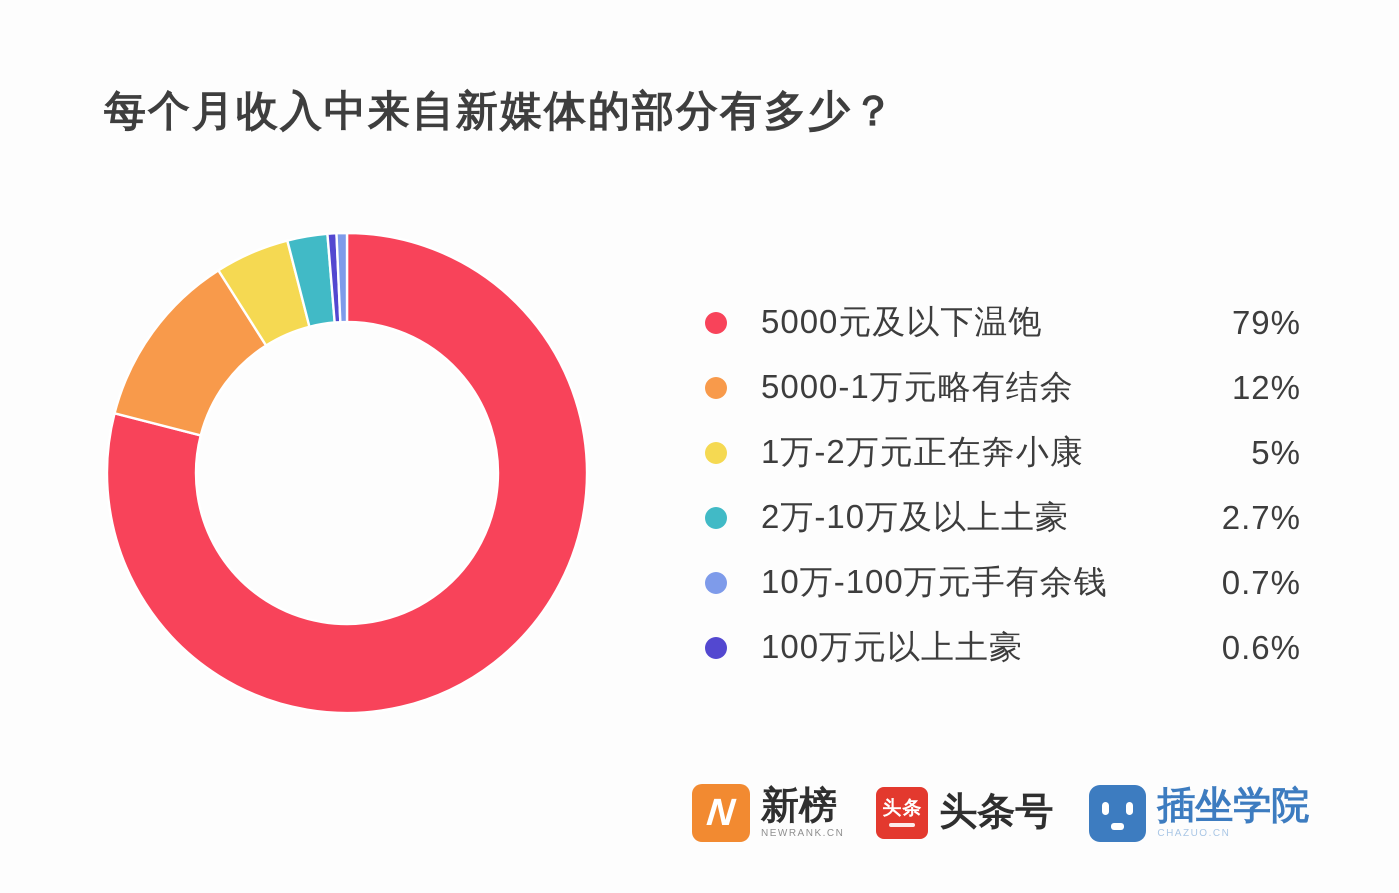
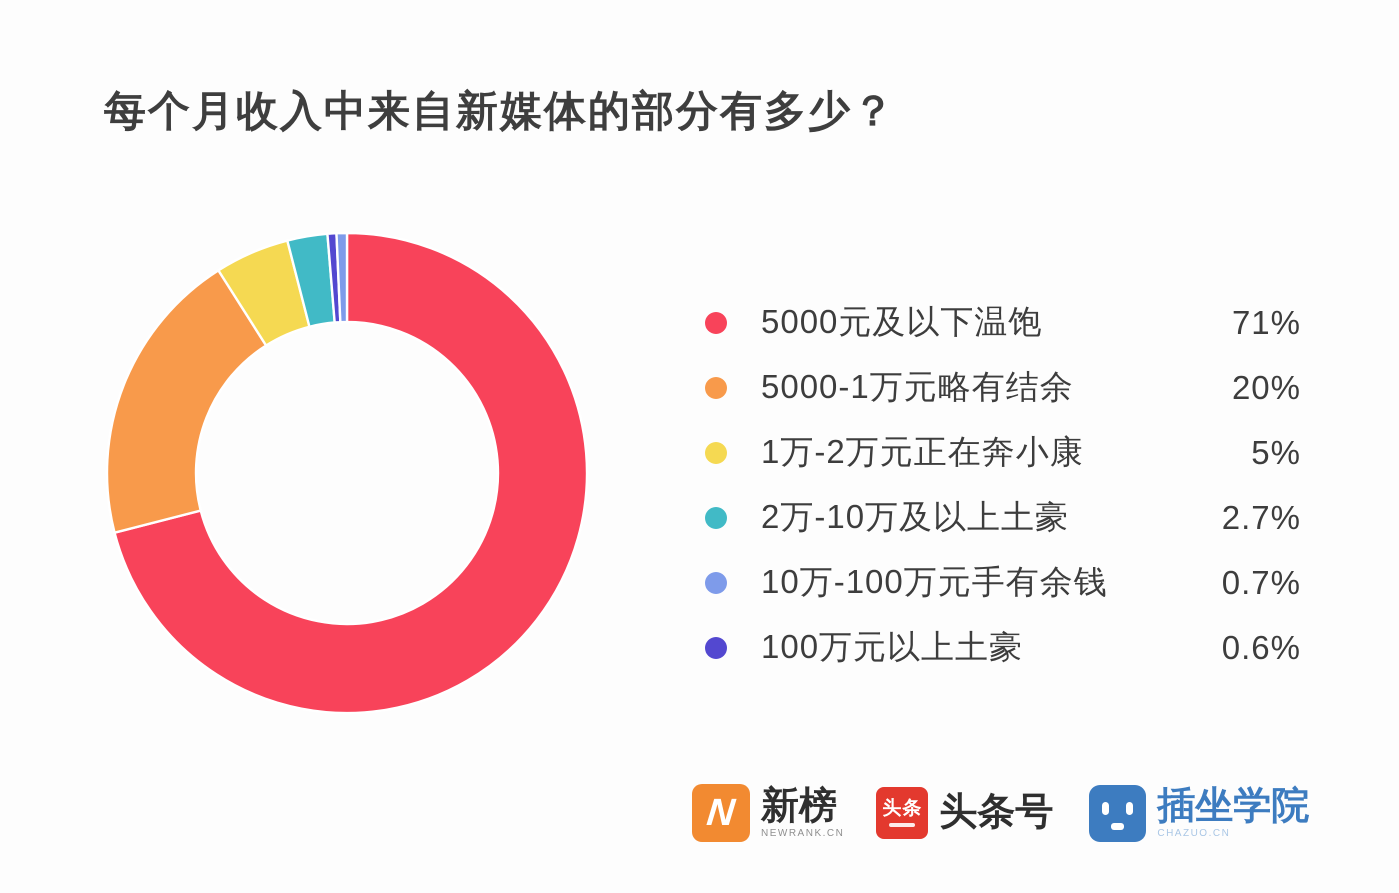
5000元及以下温饱: 79% -> 71%
5000-1万元略有结余: 12% -> 20%
